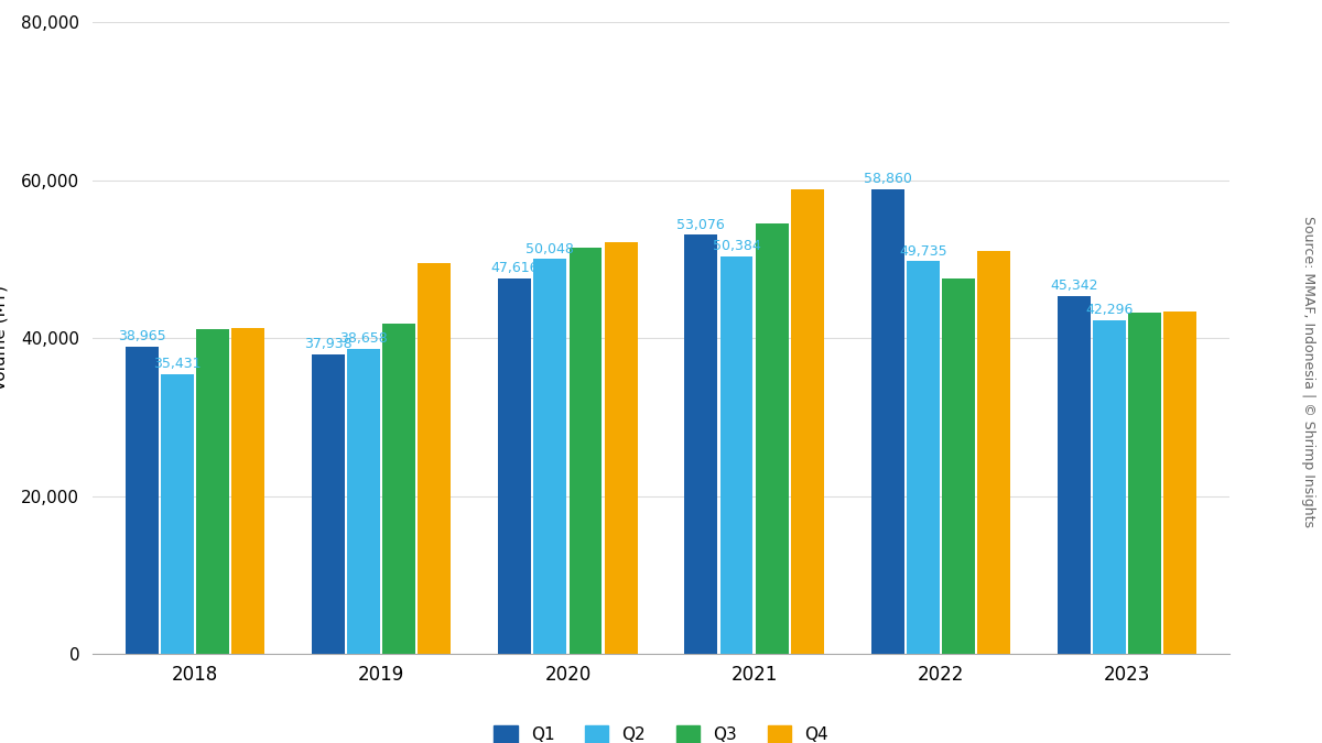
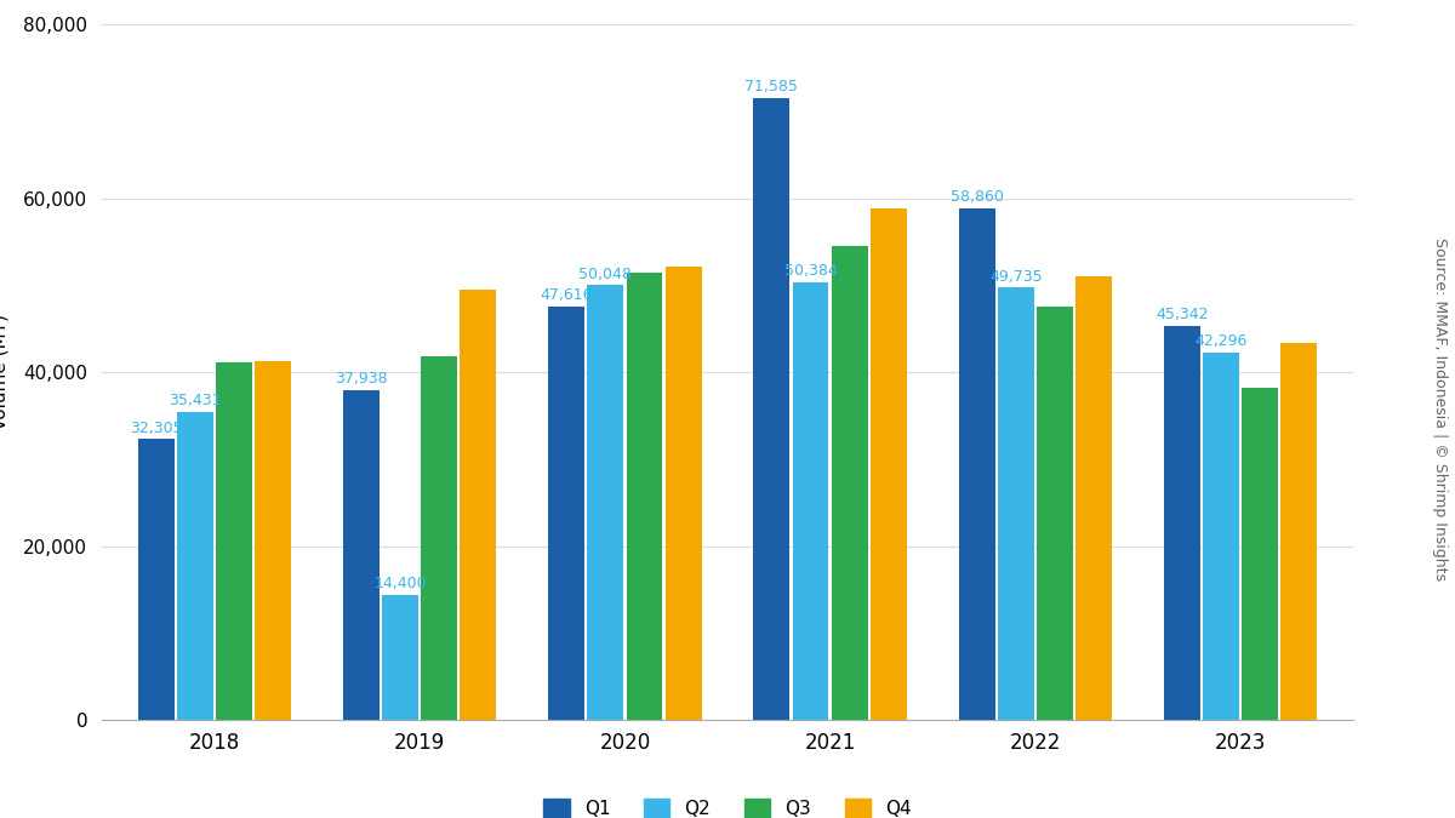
Q1/2018: 38,965 -> 32,305
Q2/2019: 38,700 -> 14,400
Q1/2021: 53,076 -> 71,585
Q3/2023: 43,200 -> 38,200
